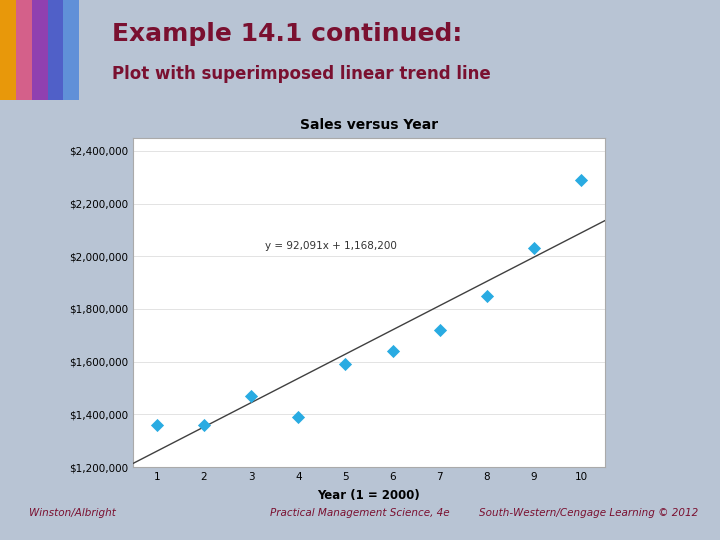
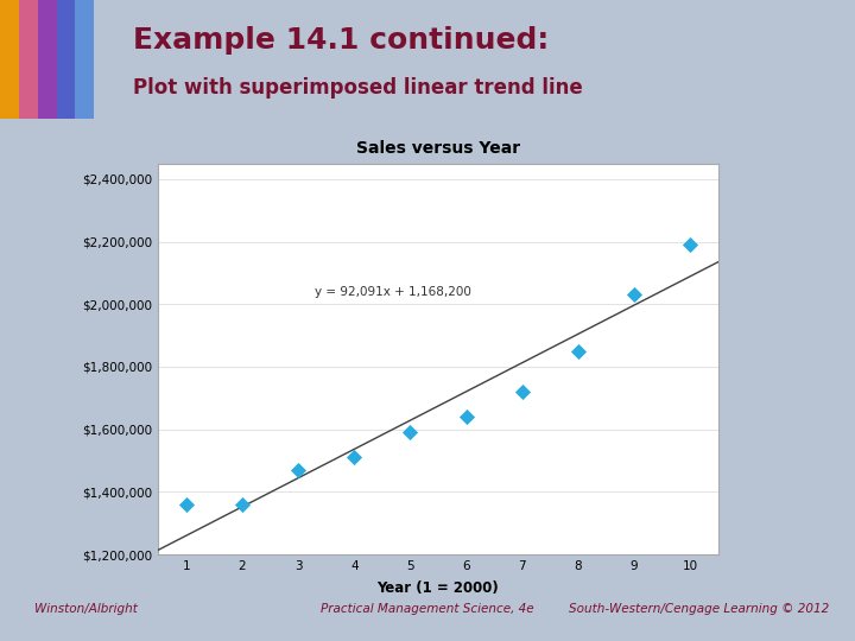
4: $1,390,000 -> $1,510,000
10: $2,290,000 -> $2,190,000
